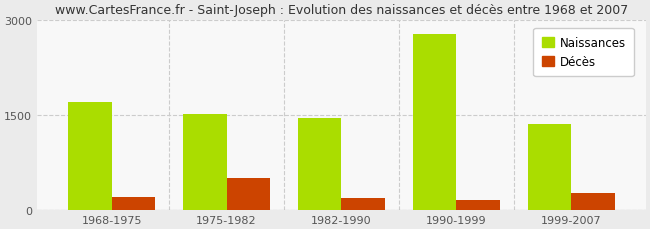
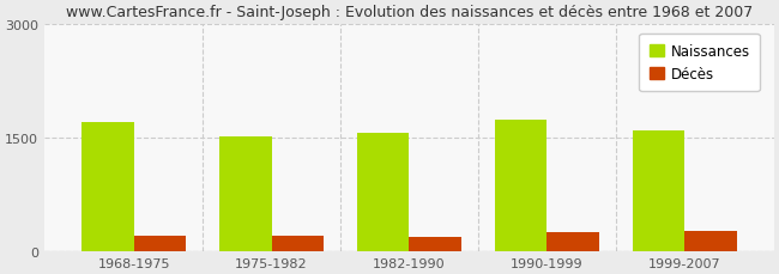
Décès/1975-1982: 500 -> 200
Naissances/1982-1990: 1460 -> 1570
Naissances/1990-1999: 2780 -> 1740
Décès/1990-1999: 160 -> 260
Naissances/1999-2007: 1360 -> 1600
